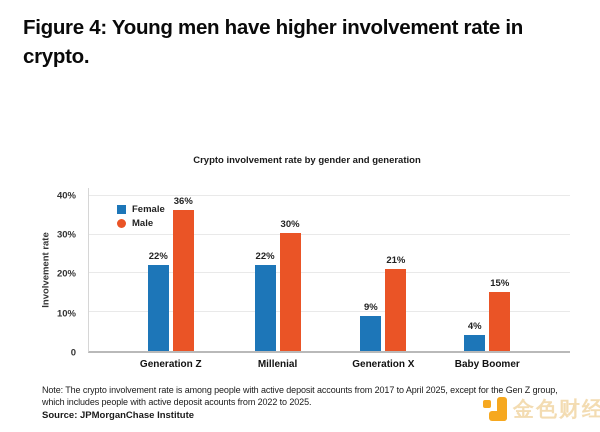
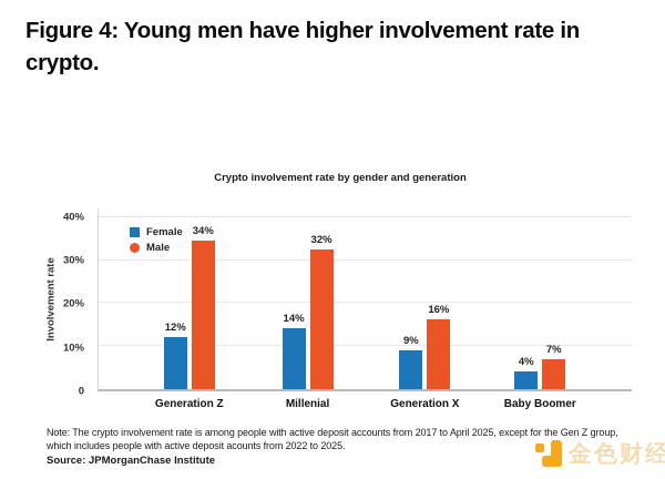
Female/Generation Z: 22% -> 12%
Male/Generation Z: 36% -> 34%
Female/Millenial: 22% -> 14%
Male/Millenial: 30% -> 32%
Male/Generation X: 21% -> 16%
Male/Baby Boomer: 15% -> 7%
